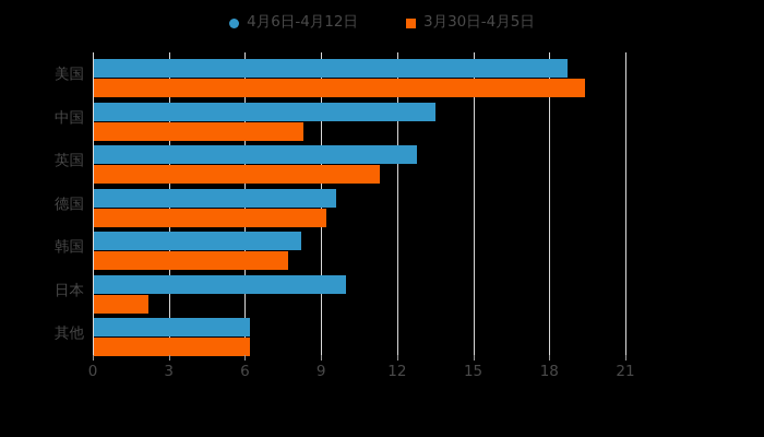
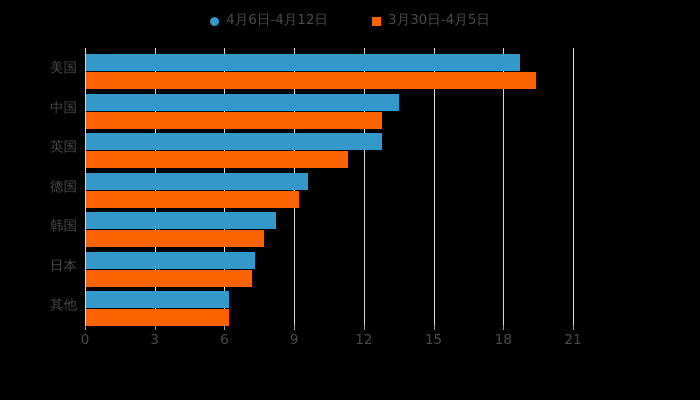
3月30日-4月5日/中国: 8.3 -> 12.8
4月6日-4月12日/日本: 10.0 -> 7.3
3月30日-4月5日/日本: 2.2 -> 7.2
